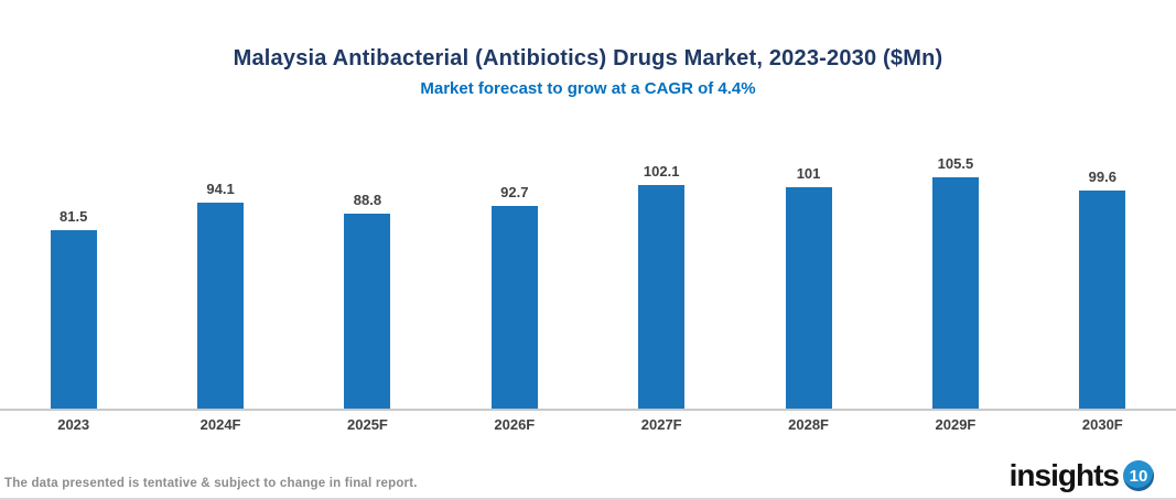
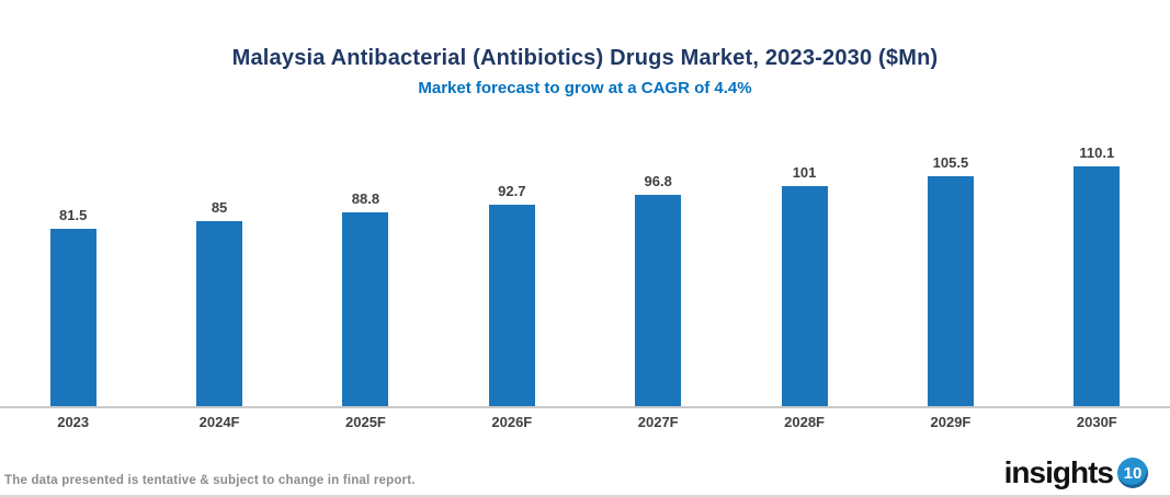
2024F: 94.1 -> 85
2027F: 102.1 -> 96.8
2030F: 99.6 -> 110.1
